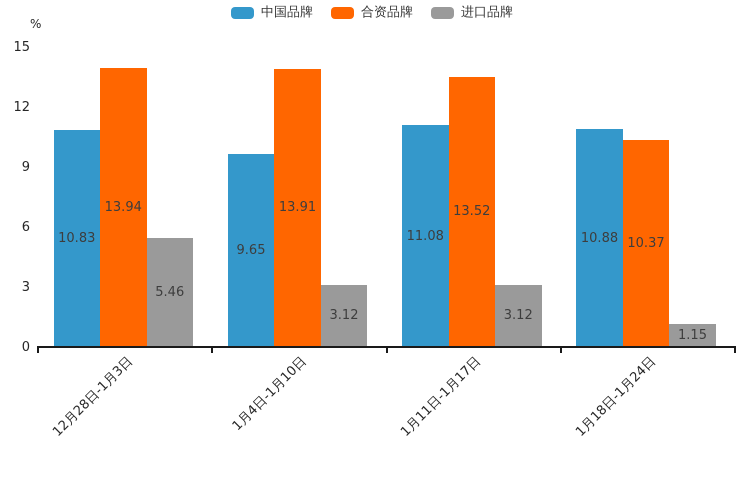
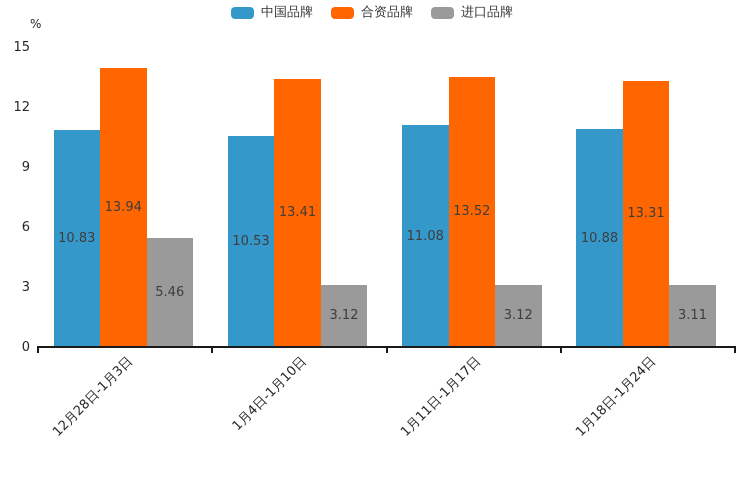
中国品牌/1月4日-1月10日: 9.65 -> 10.53
合资品牌/1月4日-1月10日: 13.91 -> 13.41
合资品牌/1月18日-1月24日: 10.37 -> 13.31
进口品牌/1月18日-1月24日: 1.15 -> 3.11
